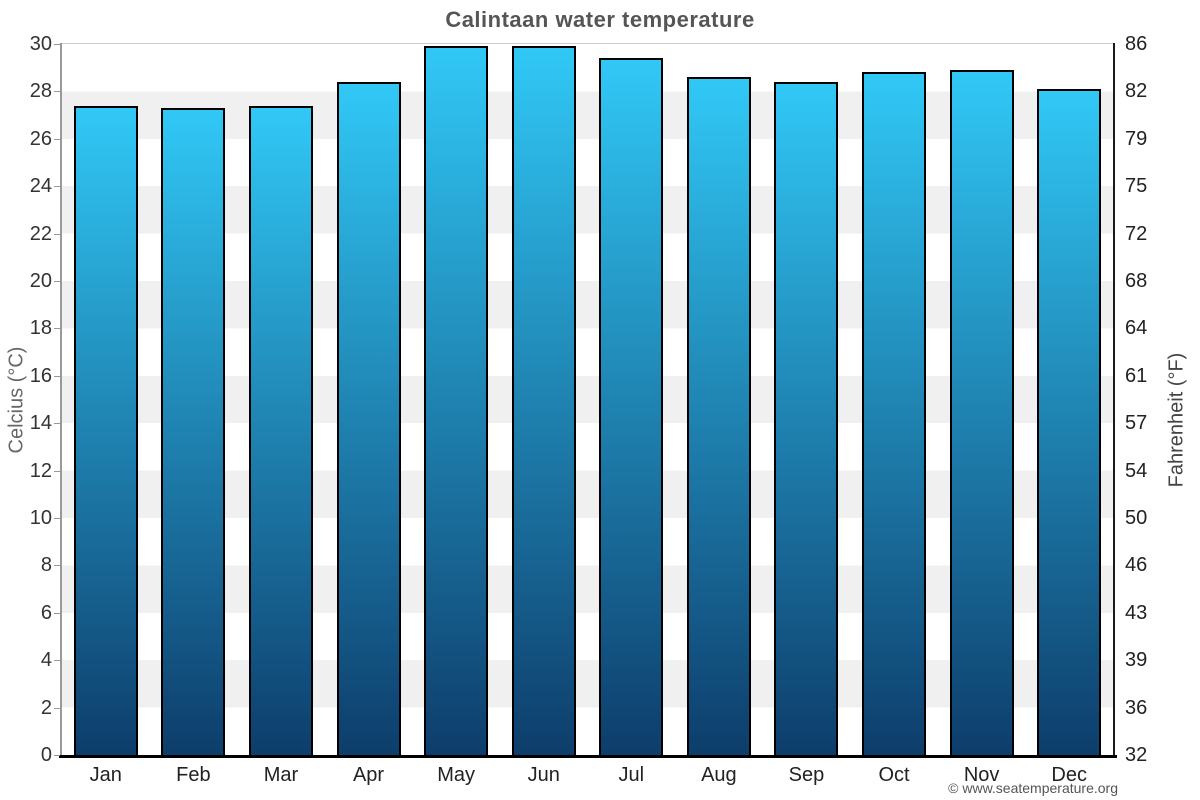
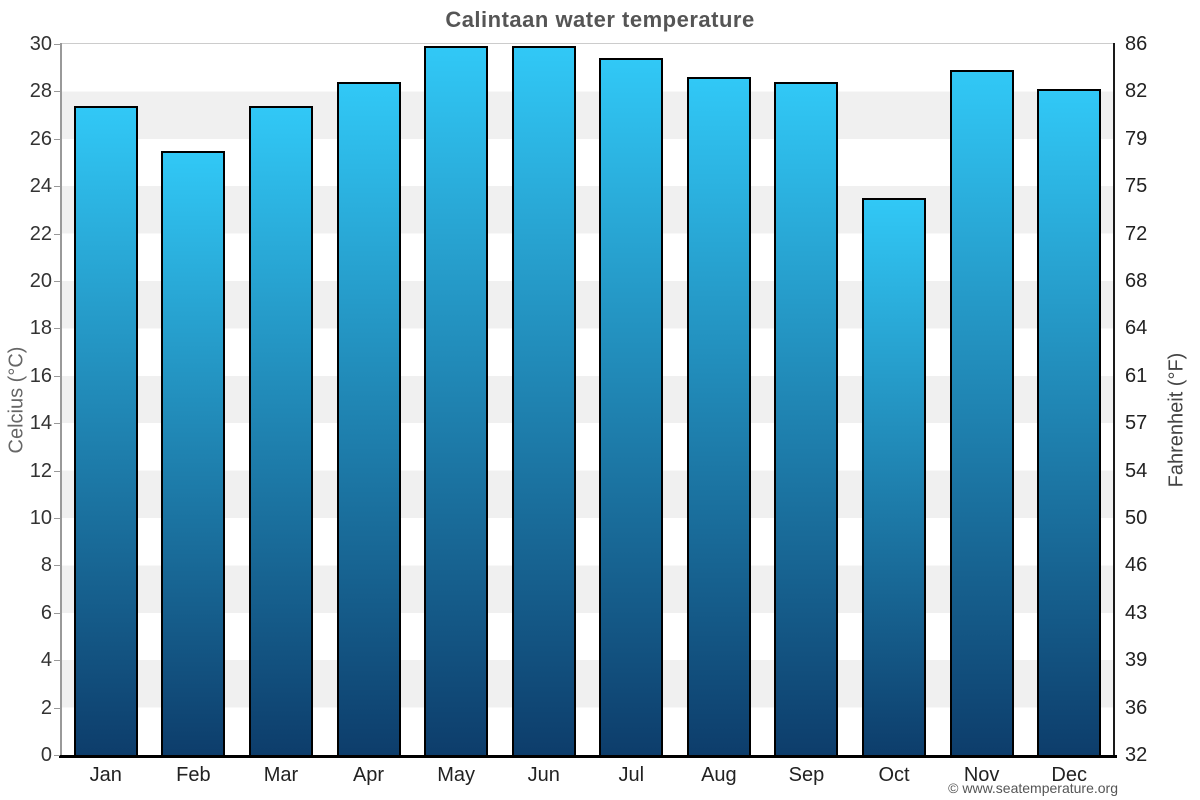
Feb: 27.3 -> 25.5
Oct: 28.8 -> 23.5
